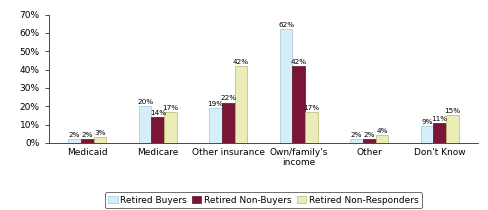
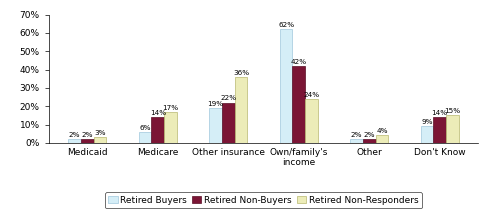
Retired Buyers/Medicare: 20% -> 6%
Retired Non-Responders/Other insurance: 42% -> 36%
Retired Non-Responders/Own/family's income: 17% -> 24%
Retired Non-Buyers/Don't Know: 11% -> 14%
